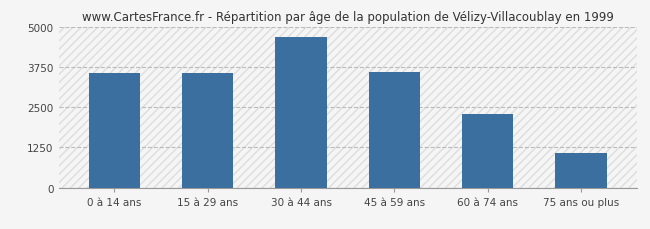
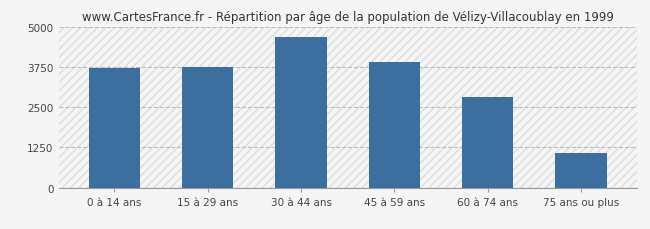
0 à 14 ans: 3550 -> 3720
15 à 29 ans: 3550 -> 3760
45 à 59 ans: 3600 -> 3900
60 à 74 ans: 2300 -> 2800
